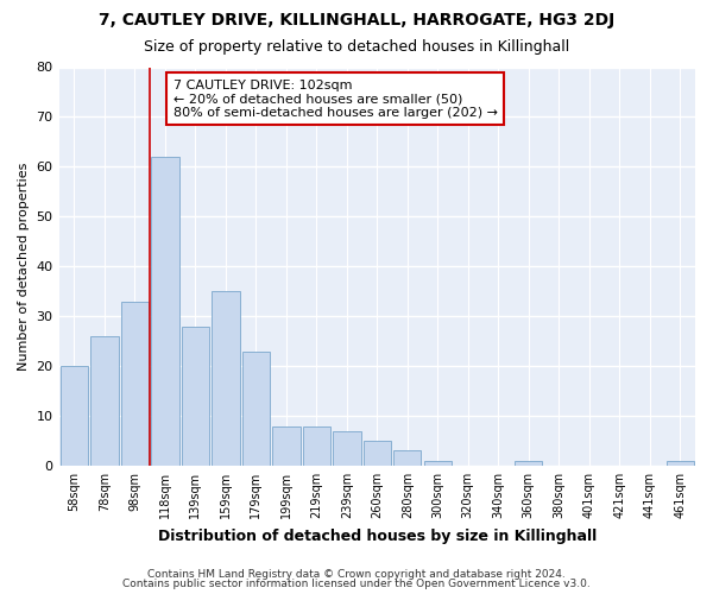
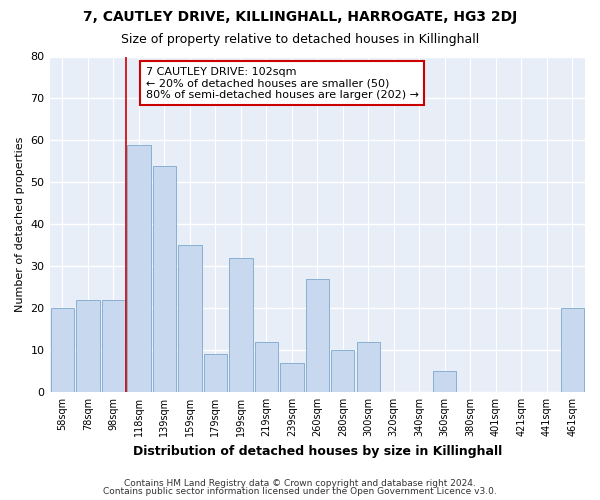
78sqm: 26 -> 22
98sqm: 33 -> 22
118sqm: 62 -> 59
139sqm: 28 -> 54
179sqm: 23 -> 9
199sqm: 8 -> 32
219sqm: 8 -> 12
260sqm: 5 -> 27
280sqm: 3 -> 10
300sqm: 1 -> 12
360sqm: 1 -> 5
461sqm: 1 -> 20
